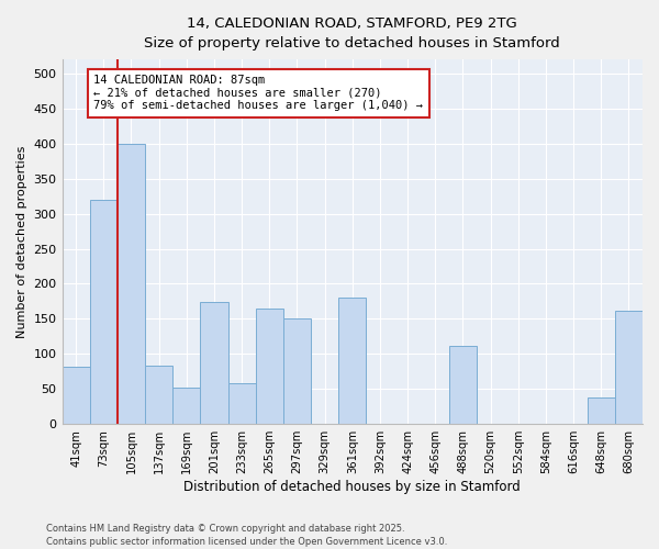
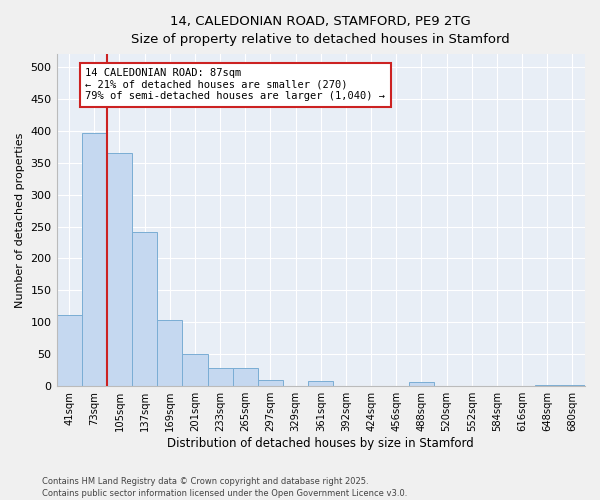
41sqm: 82 -> 112
73sqm: 320 -> 397
105sqm: 400 -> 365
137sqm: 84 -> 242
169sqm: 52 -> 104
201sqm: 174 -> 50
233sqm: 58 -> 29
265sqm: 164 -> 29
297sqm: 150 -> 9
361sqm: 180 -> 8
488sqm: 112 -> 6
648sqm: 38 -> 2
680sqm: 162 -> 2
